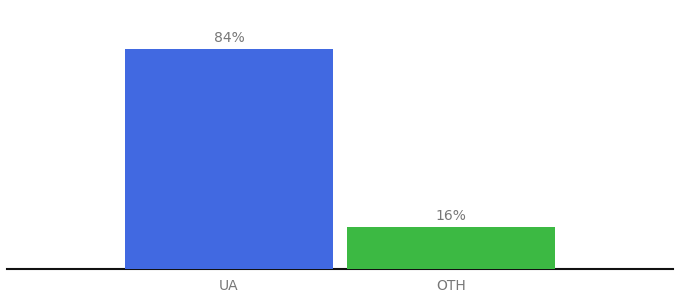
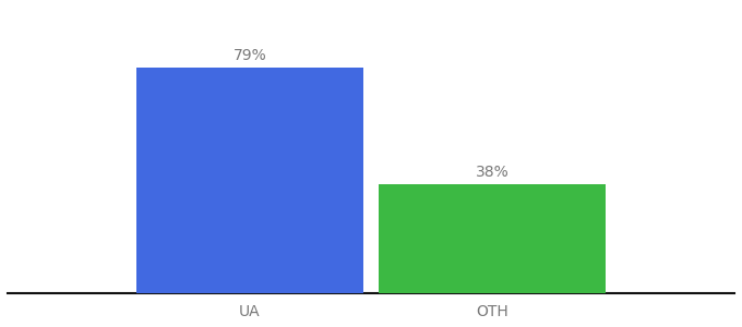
UA: 84% -> 79%
OTH: 16% -> 38%
